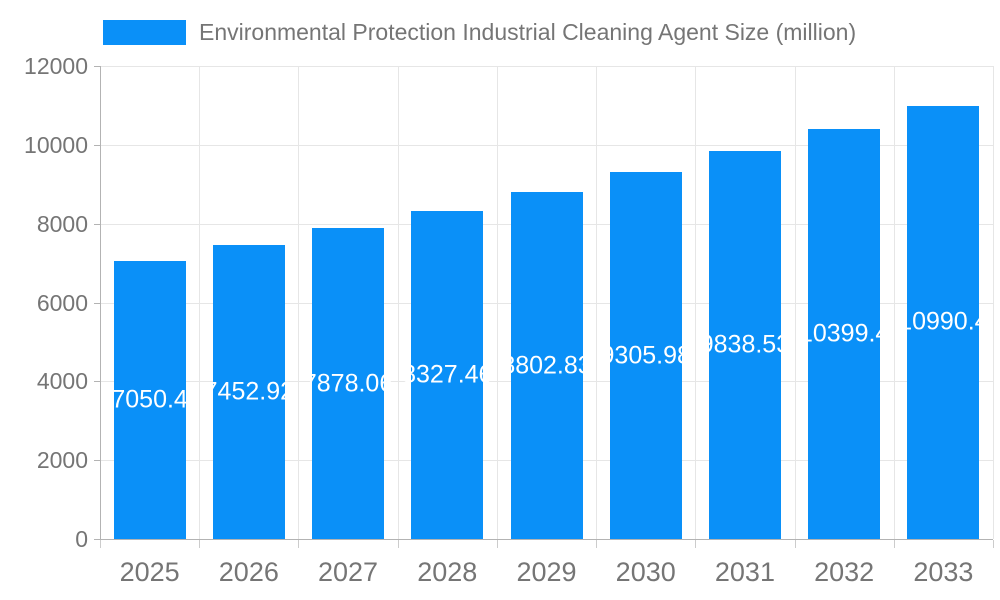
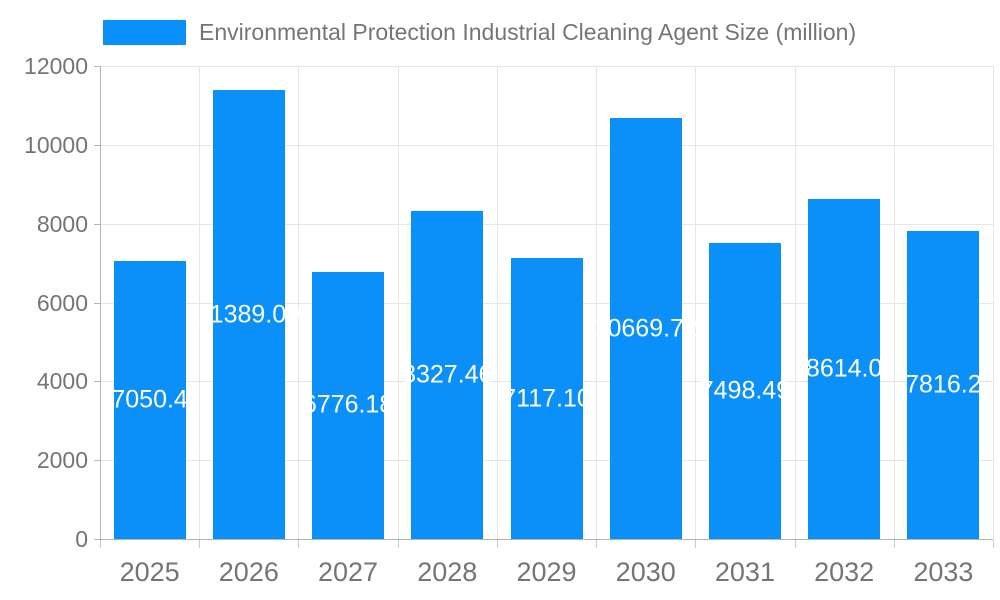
2026: 7452.92 -> 11389.00
2027: 7878.06 -> 6776.18
2029: 8802.83 -> 7117.10
2030: 9305.98 -> 10669.72
2031: 9838.53 -> 7498.49
2032: 10399.4 -> 8614.0
2033: 10990.4 -> 7816.2
